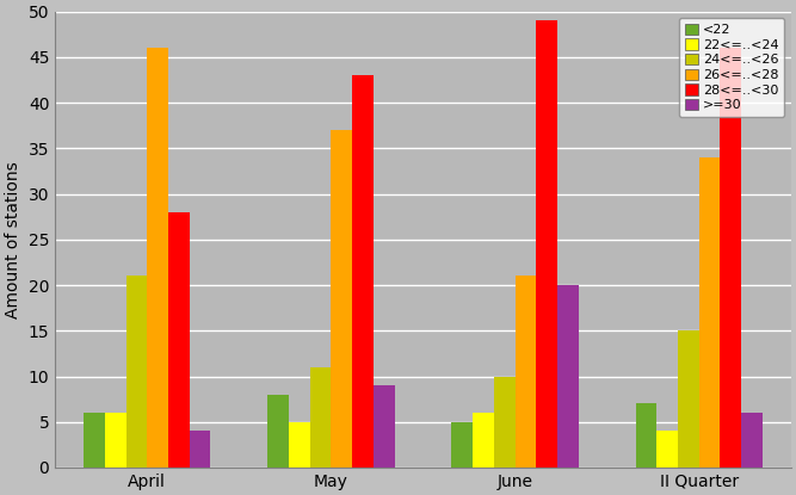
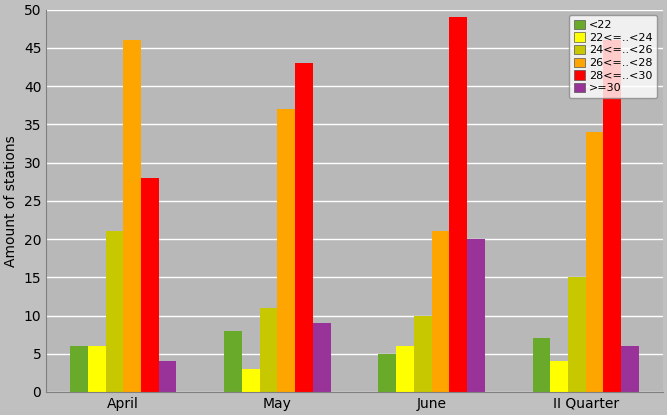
22<=..<24/May: 5 -> 3
